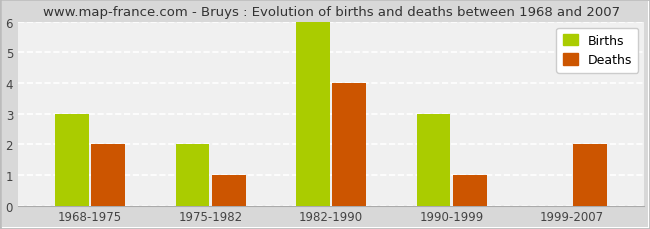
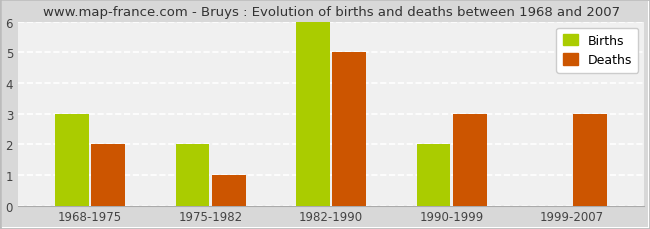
Deaths/1982-1990: 4 -> 5
Births/1990-1999: 3 -> 2
Deaths/1990-1999: 1 -> 3
Deaths/1999-2007: 2 -> 3
